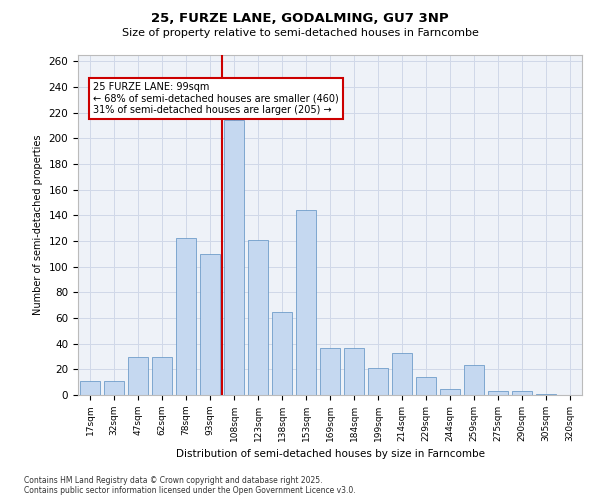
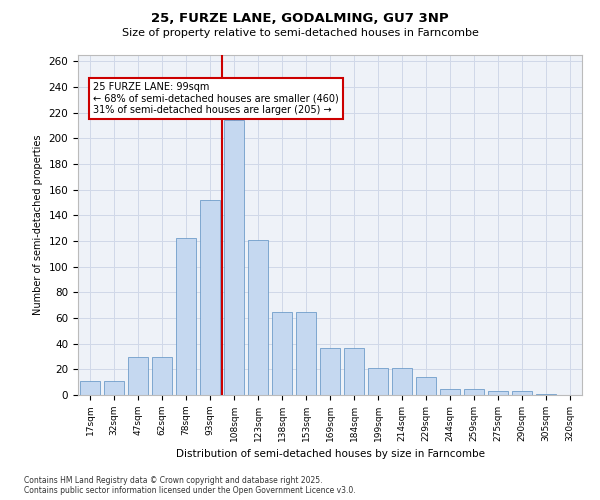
93sqm: 110 -> 152
153sqm: 144 -> 65
214sqm: 33 -> 21
259sqm: 23 -> 5
